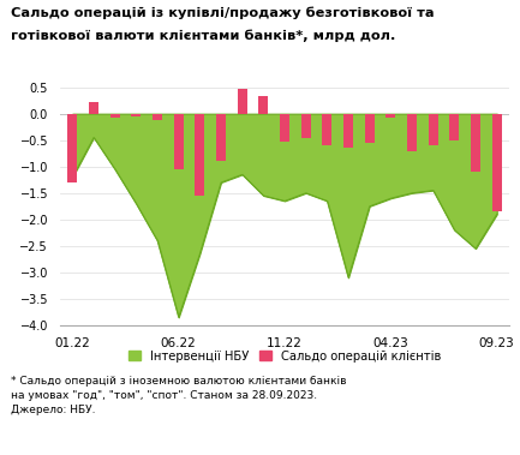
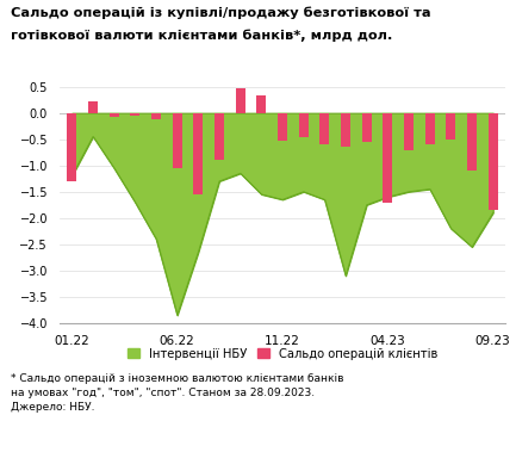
Сальдо операцій клієнтів/04.23: -0.08 -> -1.70
